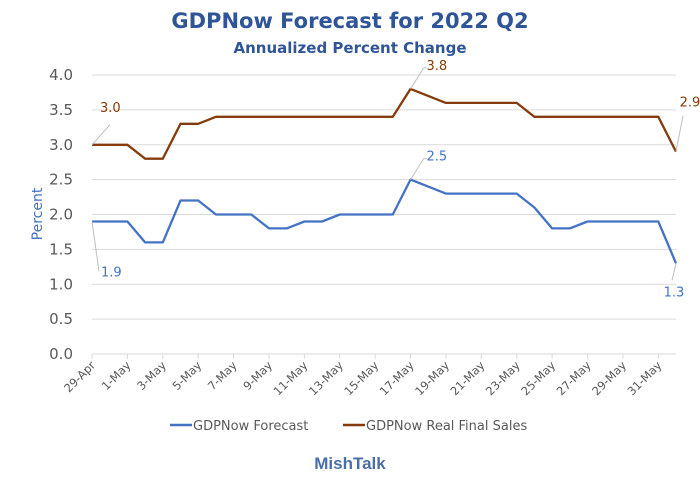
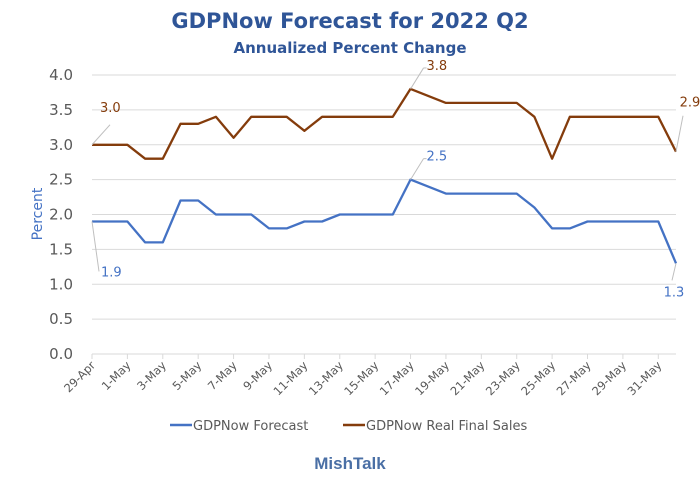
GDPNow Real Final Sales/7-May: 3.4 -> 3.1
GDPNow Real Final Sales/11-May: 3.4 -> 3.2
GDPNow Real Final Sales/25-May: 3.4 -> 2.8
